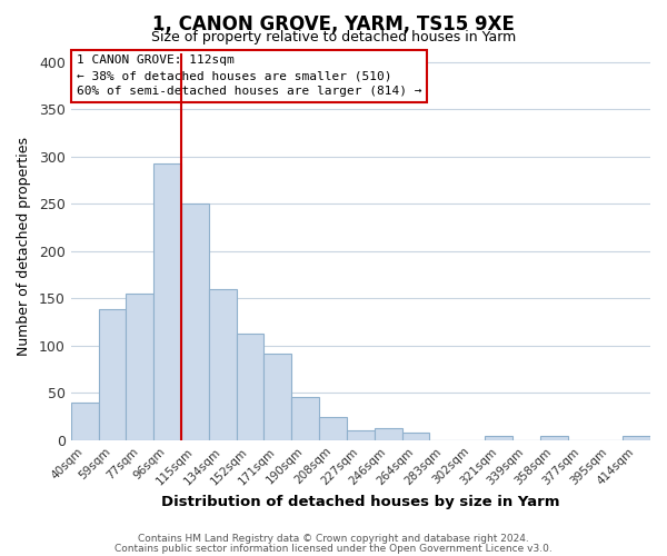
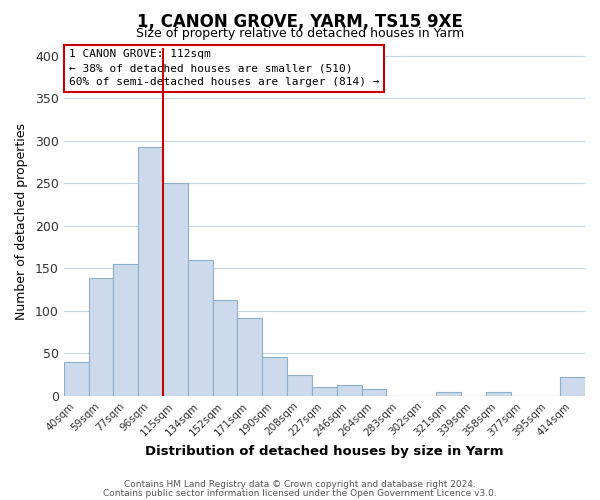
414sqm: 4 -> 22
